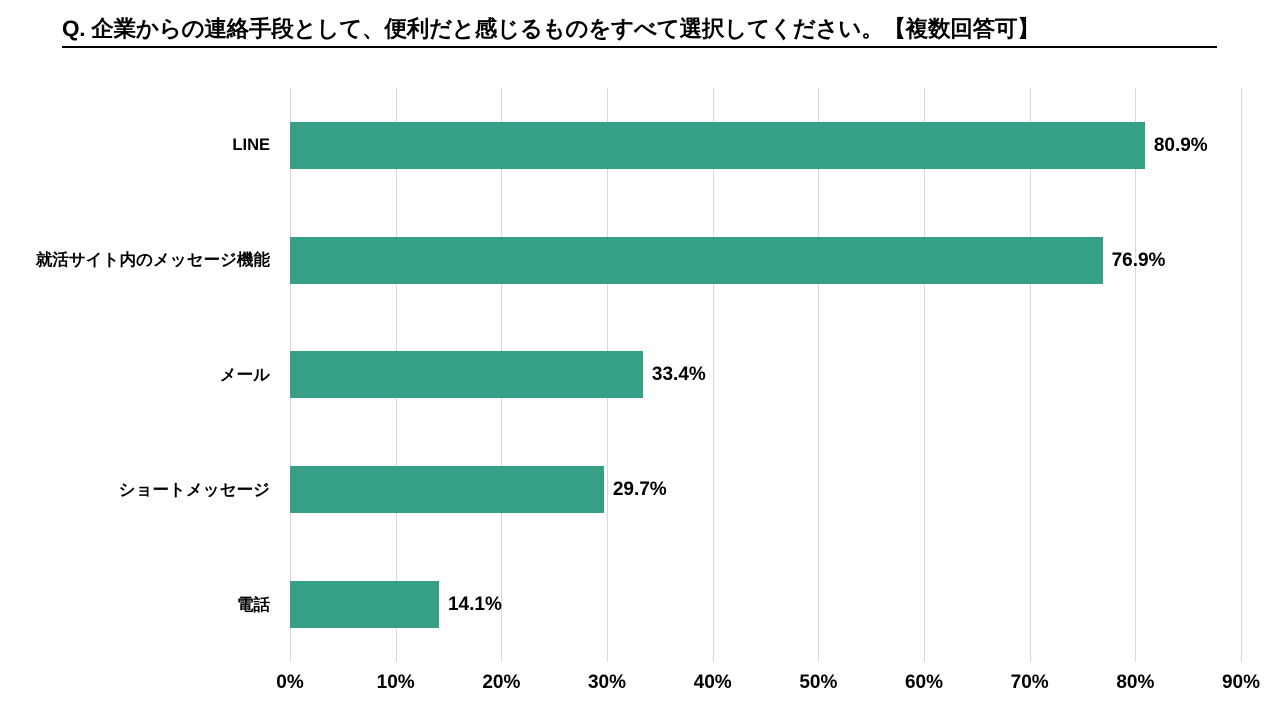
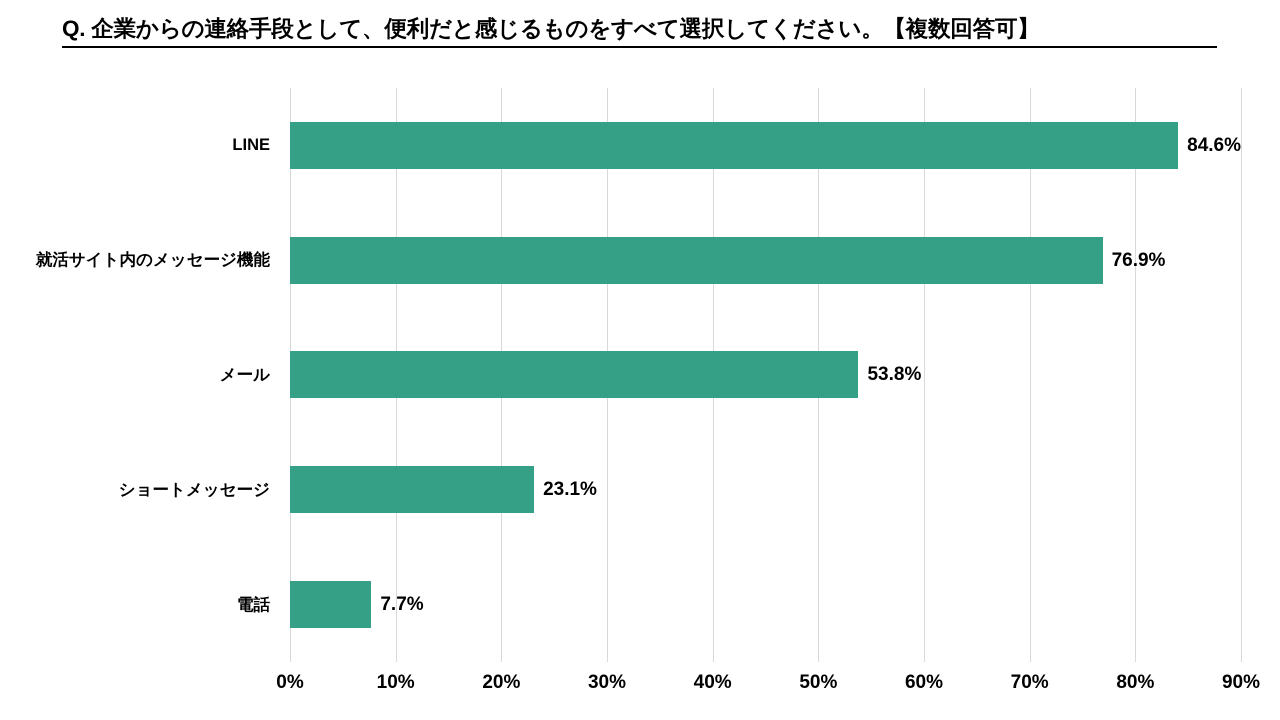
LINE: 80.9% -> 84.6%
メール: 33.4% -> 53.8%
ショートメッセージ: 29.7% -> 23.1%
電話: 14.1% -> 7.7%
